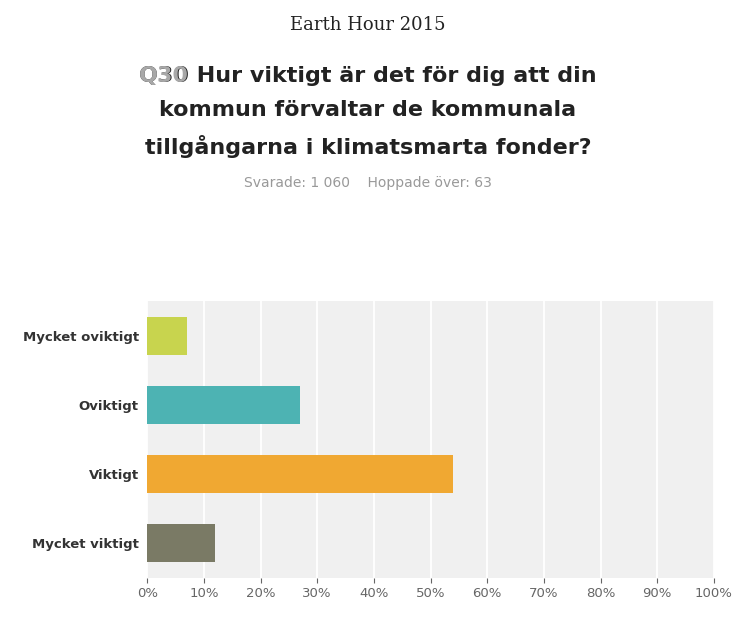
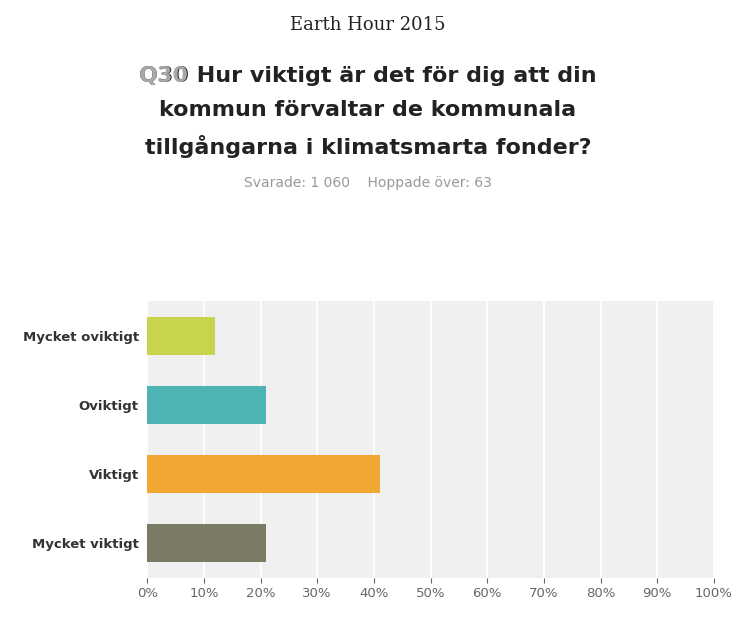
Mycket oviktigt: 7% -> 12%
Oviktigt: 27% -> 21%
Viktigt: 54% -> 41%
Mycket viktigt: 12% -> 21%
